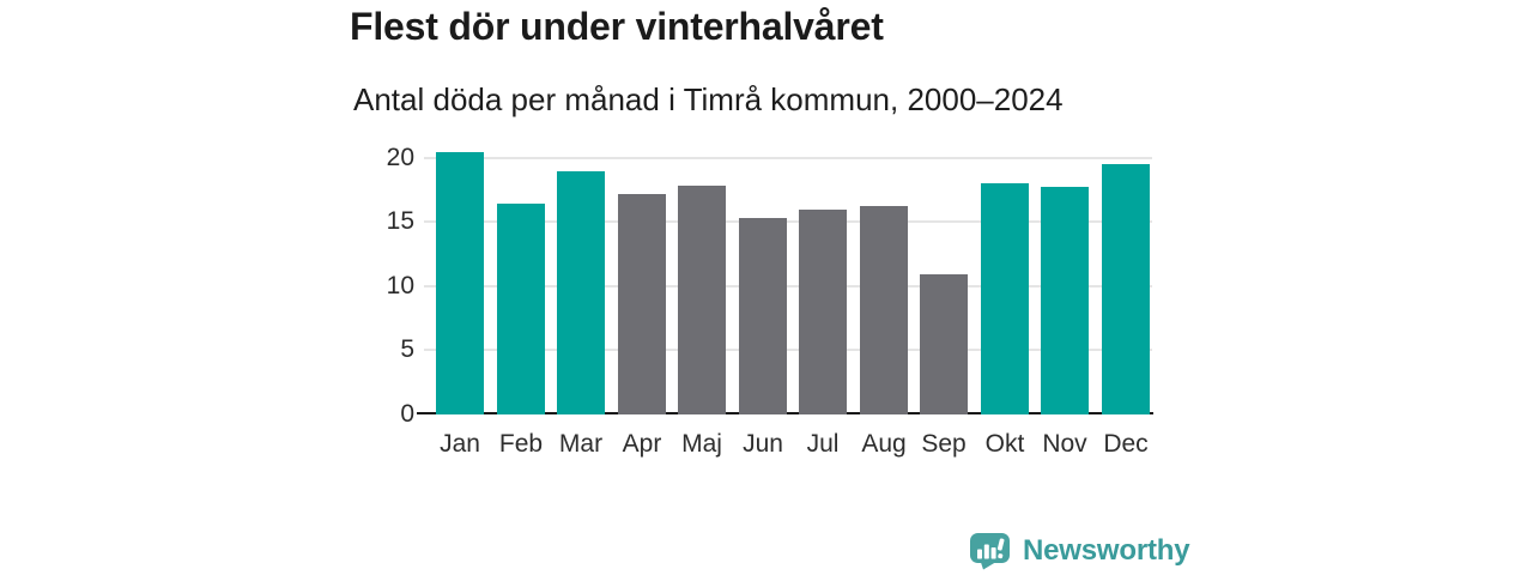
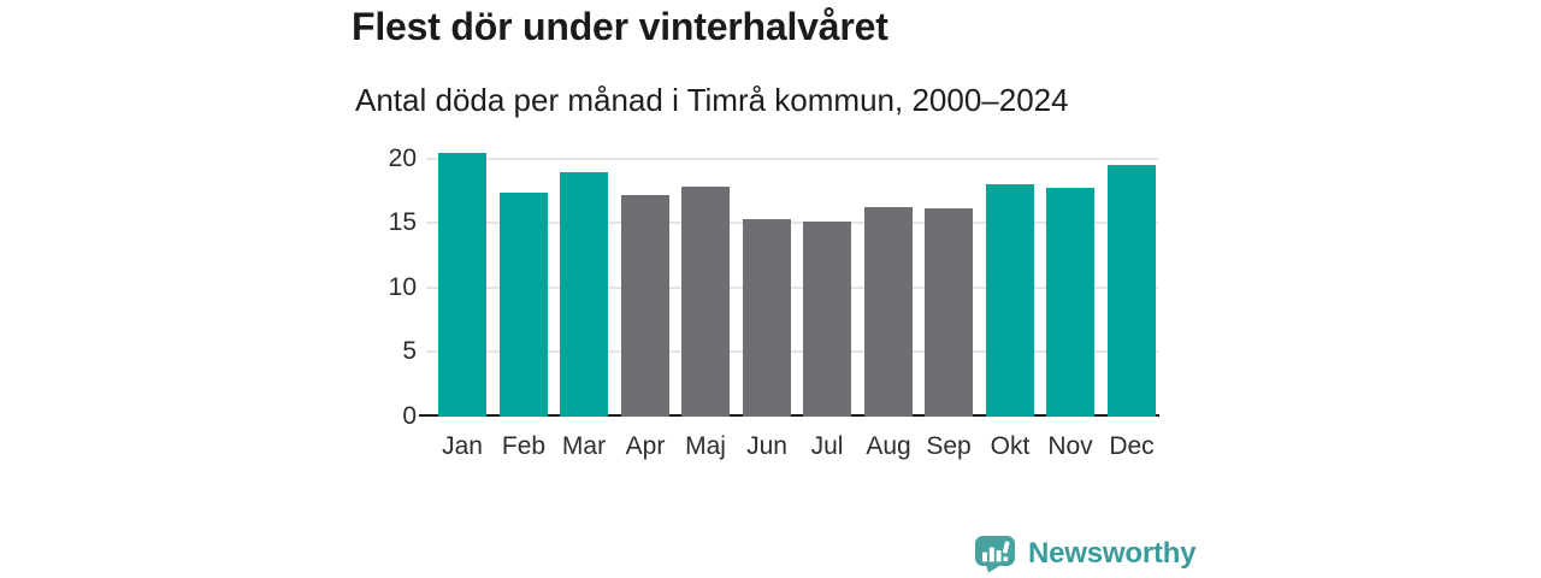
Feb: 16.4 -> 17.4
Jul: 16.0 -> 15.1
Sep: 10.9 -> 16.1
